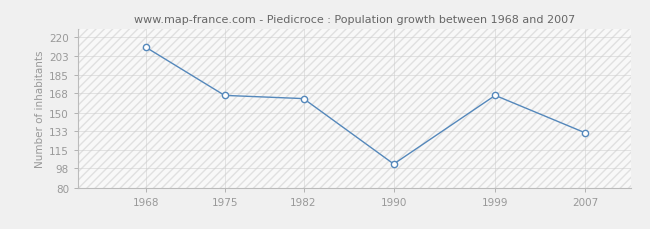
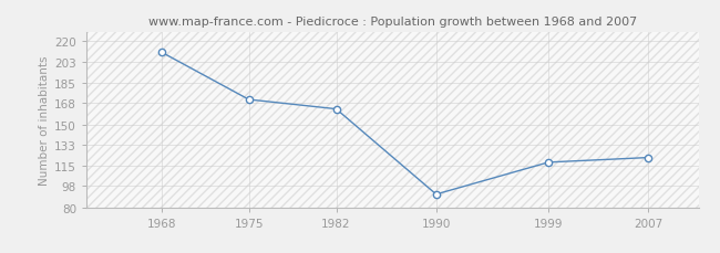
1975: 166 -> 171
1990: 102 -> 91
1999: 166 -> 118
2007: 131 -> 122
